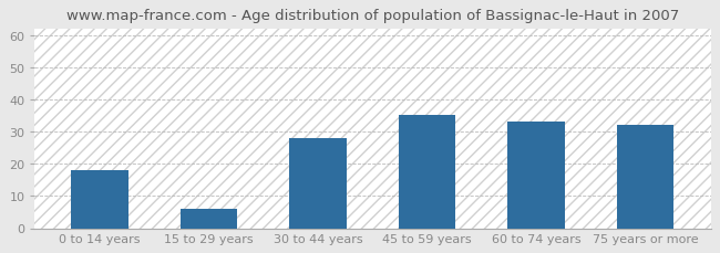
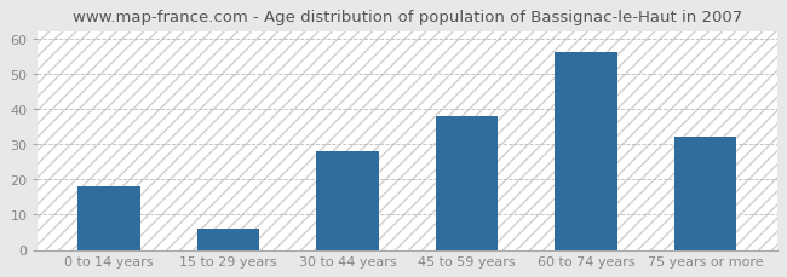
45 to 59 years: 35 -> 38
60 to 74 years: 33 -> 56
